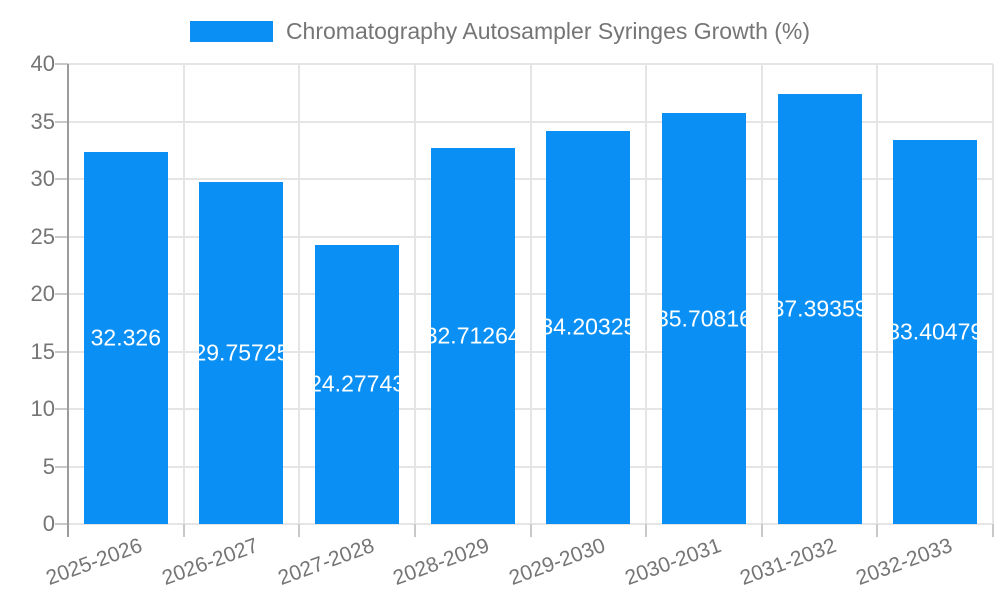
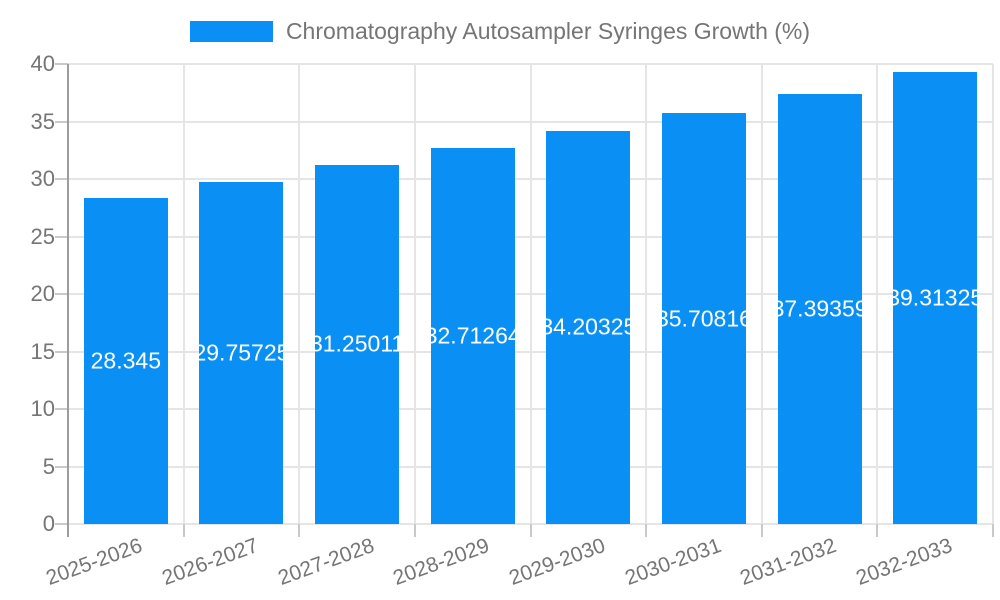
2025-2026: 32.326 -> 28.345
2027-2028: 24.27743 -> 31.25011
2032-2033: 33.40479 -> 39.31325
